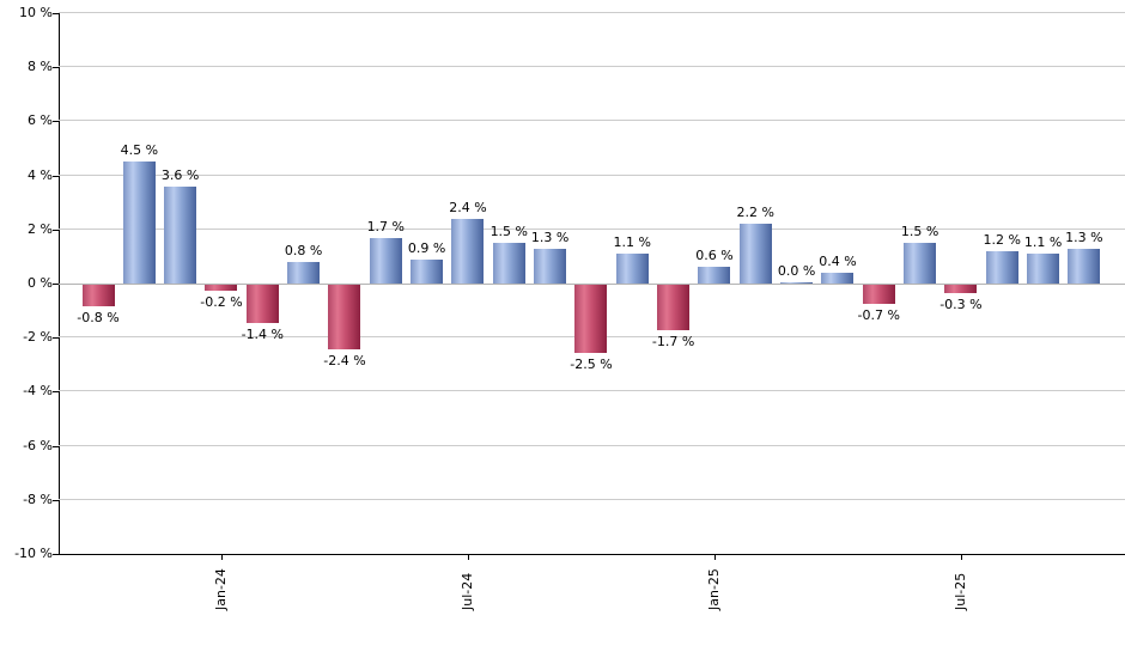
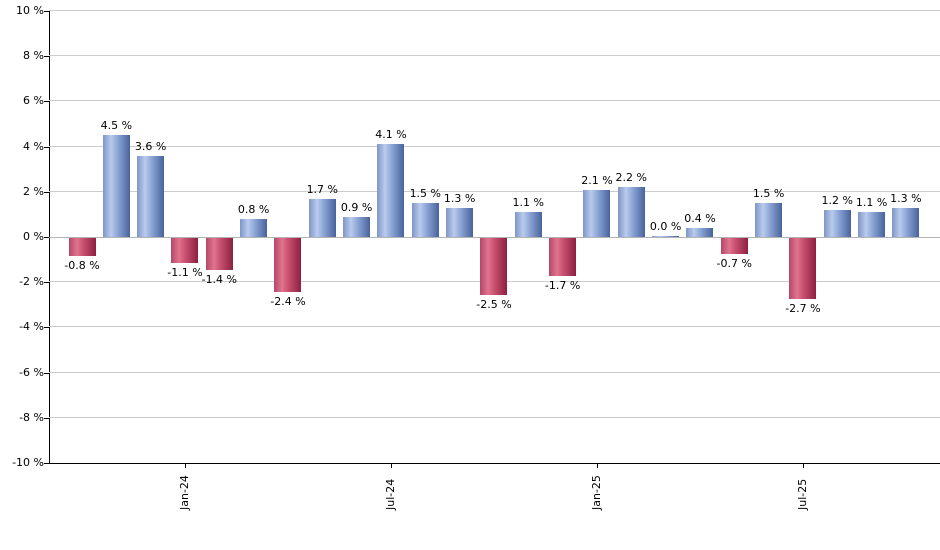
Jan-24: -0.2 -> -1.1
Jul-24: 2.4 -> 4.1
Jan-25: 0.6 -> 2.1
Jul-25: -0.3 -> -2.7
